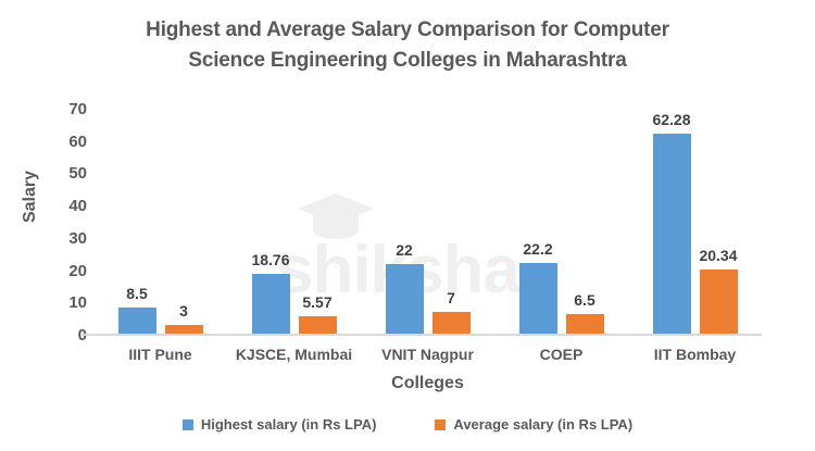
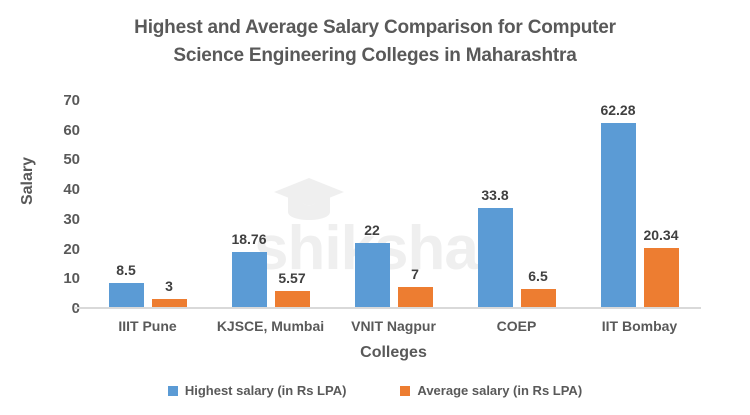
Highest salary (in Rs LPA)/COEP: 22.2 -> 33.8
